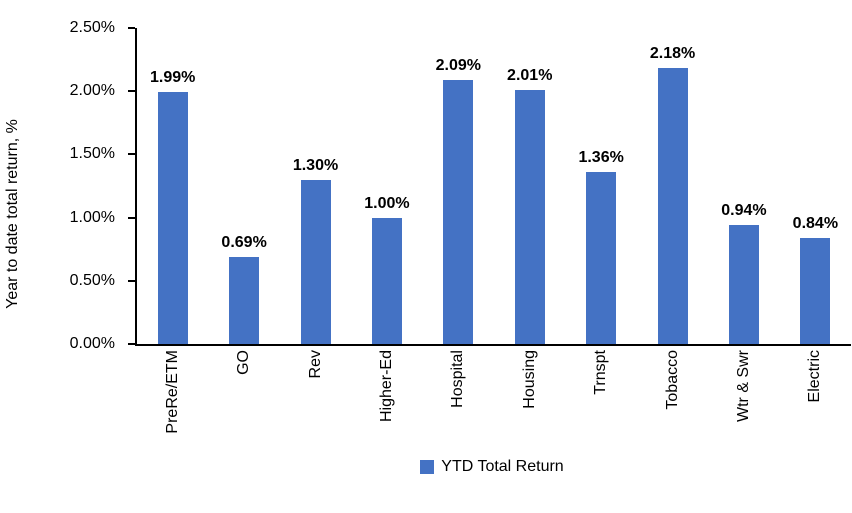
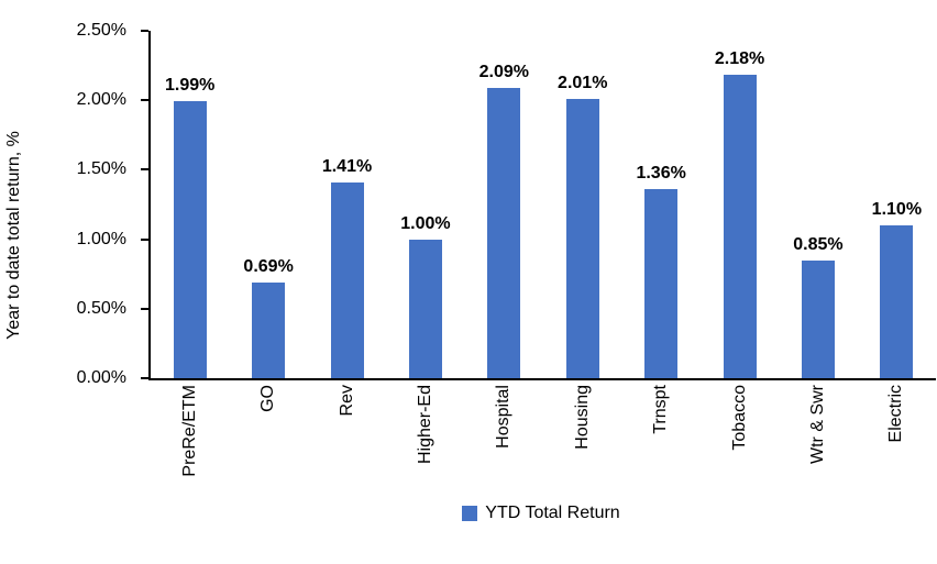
Rev: 1.30% -> 1.41%
Wtr & Swr: 0.94% -> 0.85%
Electric: 0.84% -> 1.10%
